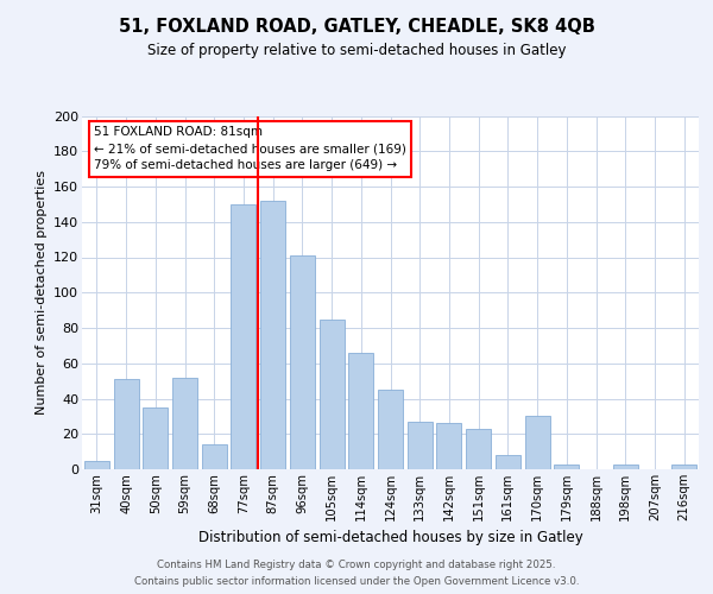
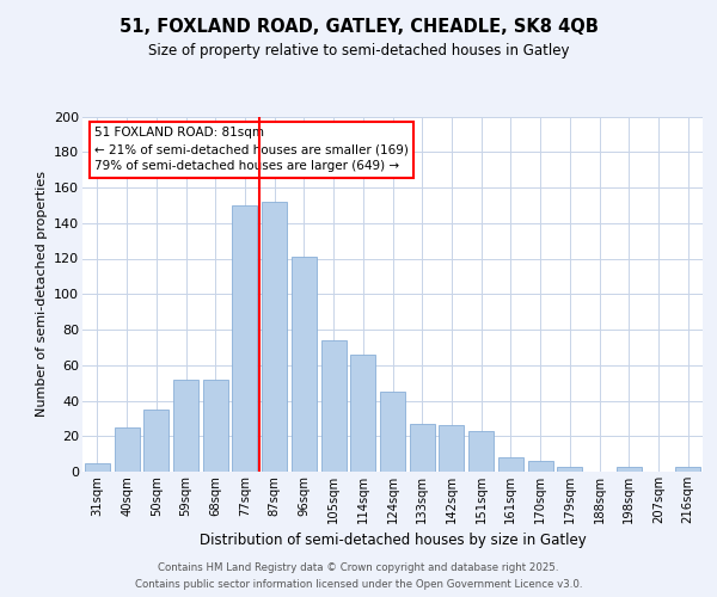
40sqm: 51 -> 25
68sqm: 14 -> 52
105sqm: 85 -> 74
170sqm: 30 -> 6
